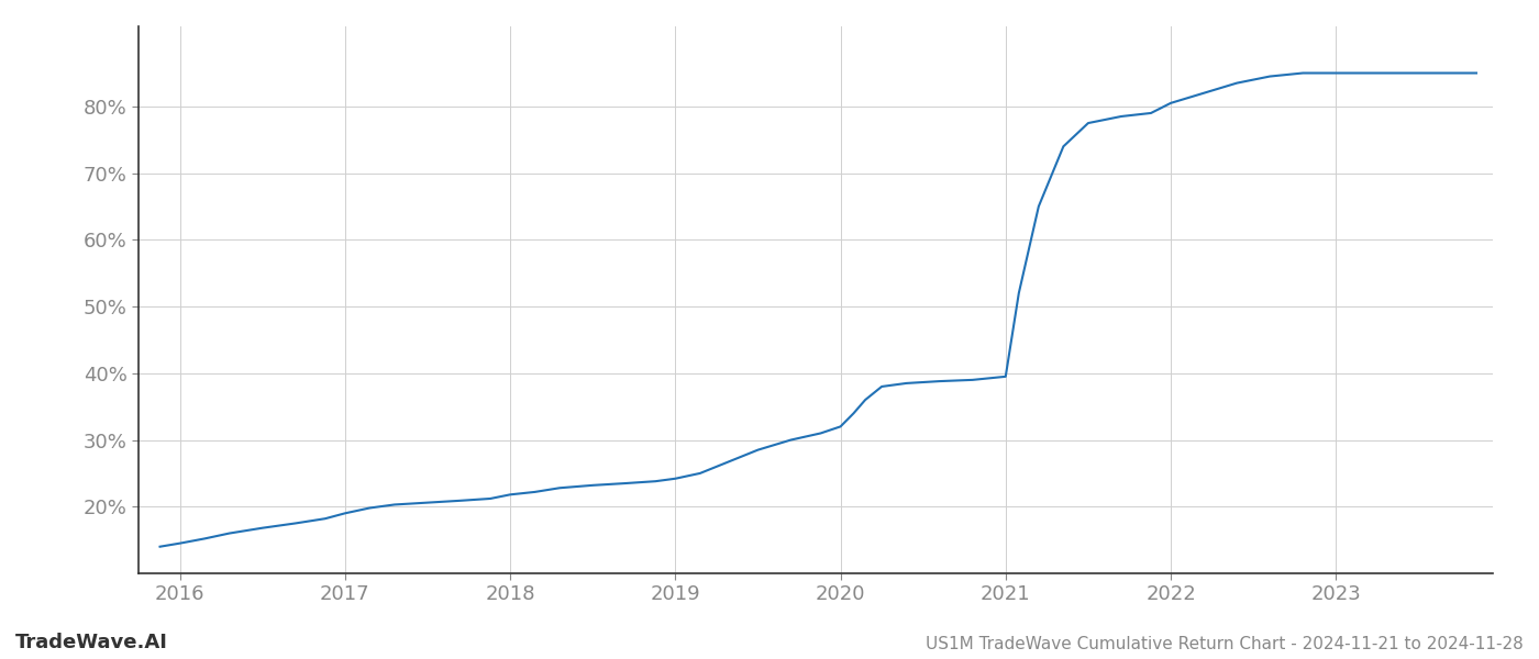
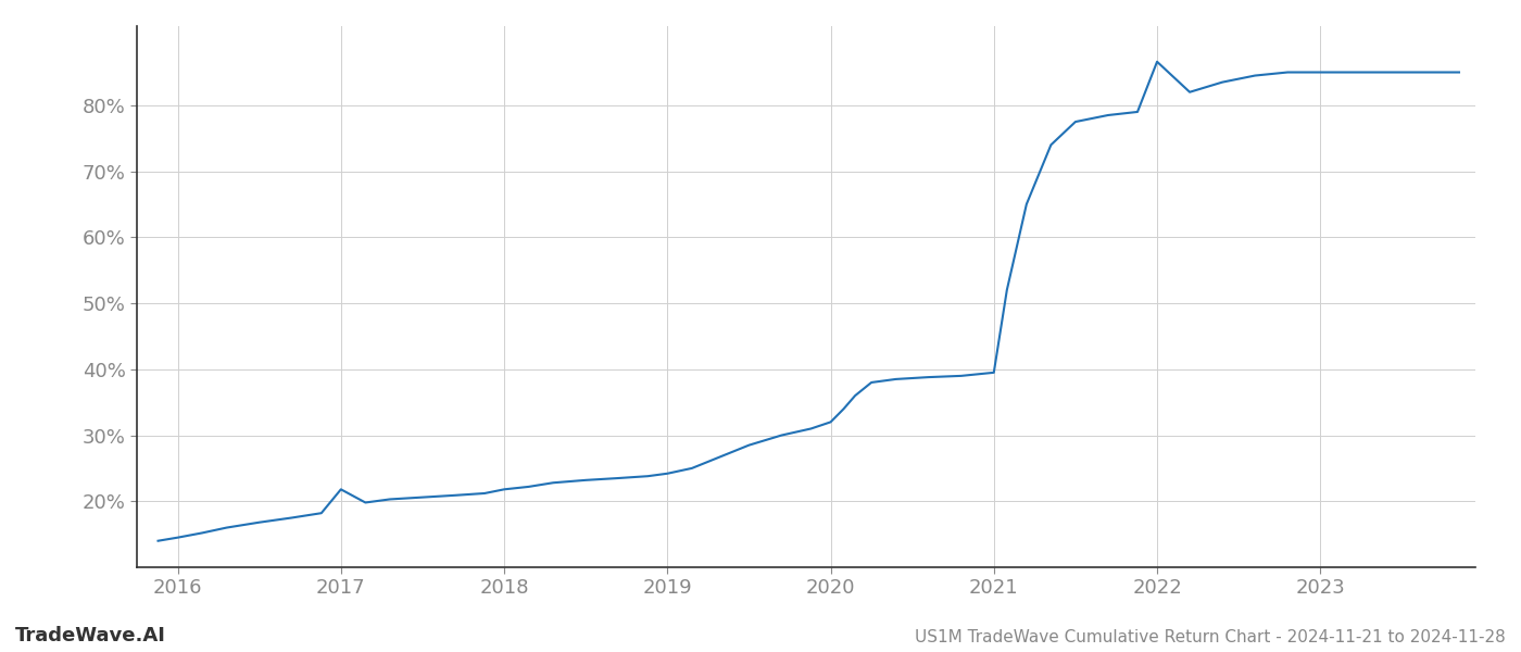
2017: 19.0% -> 21.8%
2022: 80.5% -> 86.6%
